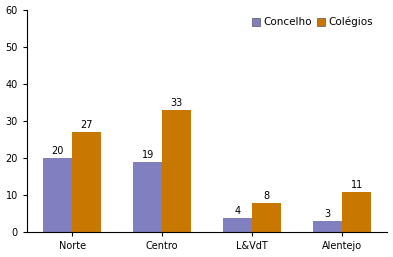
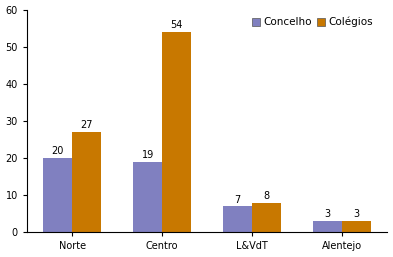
Colégios/Centro: 33 -> 54
Concelho/L&VdT: 4 -> 7
Colégios/Alentejo: 11 -> 3
